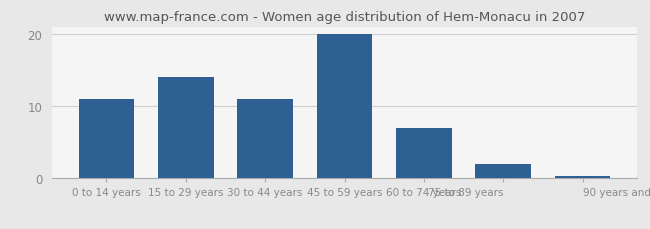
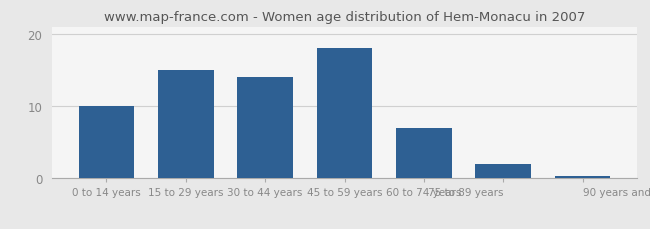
0 to 14 years: 11.0 -> 10.0
15 to 29 years: 14.0 -> 15.0
30 to 44 years: 11.0 -> 14.0
45 to 59 years: 20.0 -> 18.0
